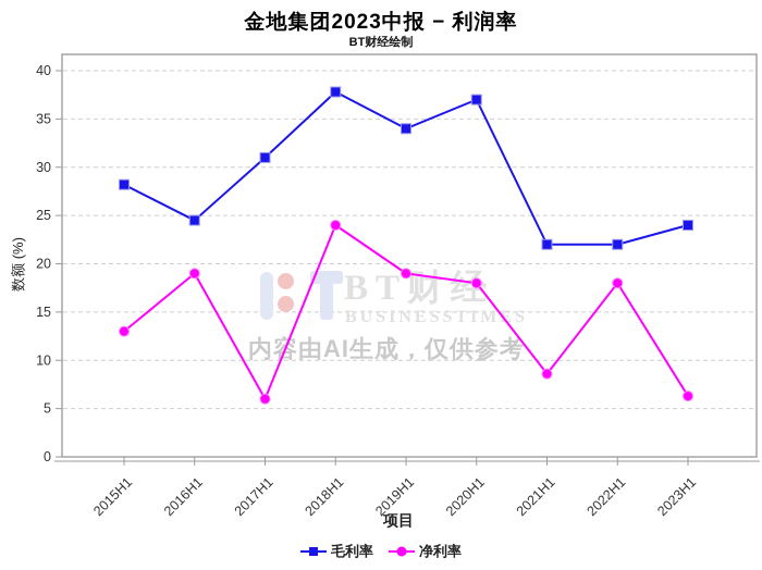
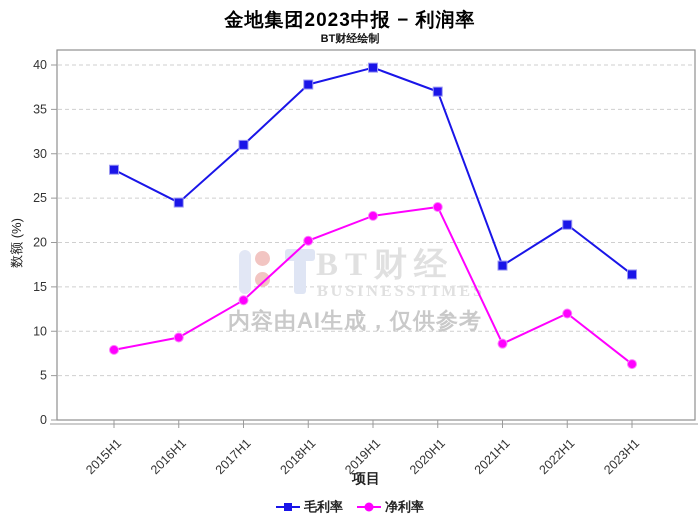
净利率/2015H1: 13 -> 8
净利率/2016H1: 19 -> 9
净利率/2017H1: 6 -> 14
净利率/2018H1: 24 -> 20
毛利率/2019H1: 34 -> 40
净利率/2019H1: 19 -> 23
净利率/2020H1: 18 -> 24
毛利率/2021H1: 22 -> 17
净利率/2022H1: 18 -> 12
毛利率/2023H1: 24 -> 16
